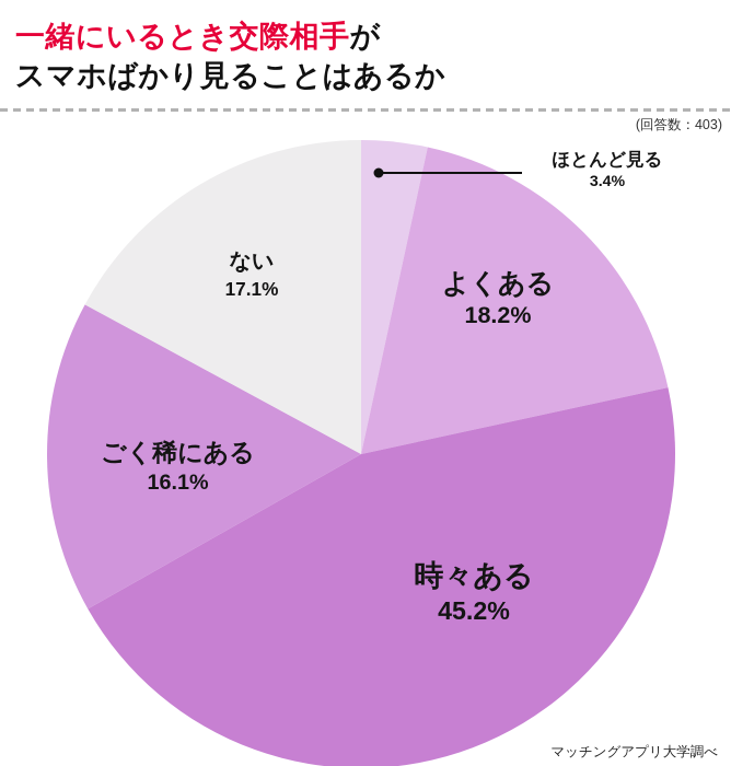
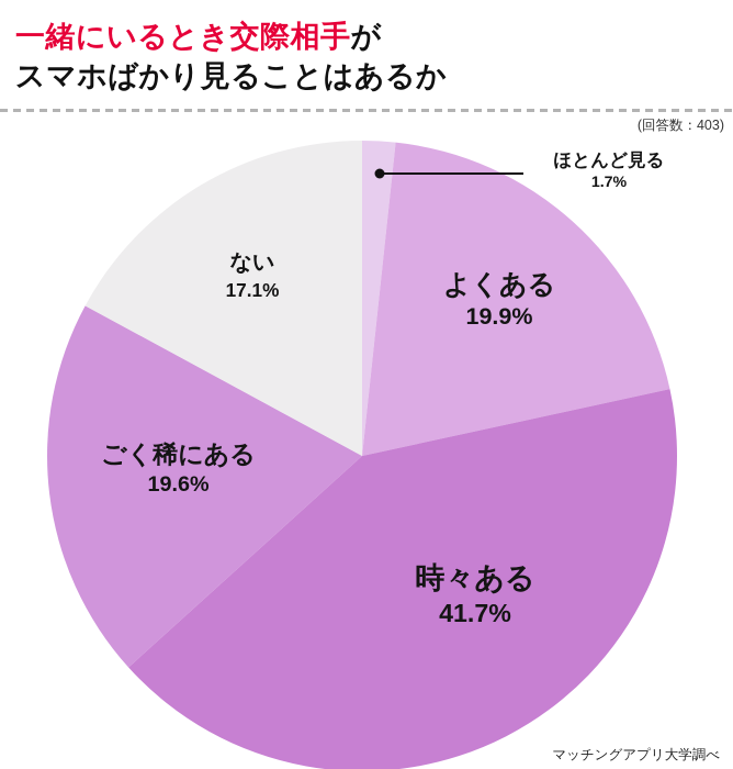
ほとんど見る: 3.4% -> 1.7%
よくある: 18.2% -> 19.9%
時々ある: 45.2% -> 41.7%
ごく稀にある: 16.1% -> 19.6%
